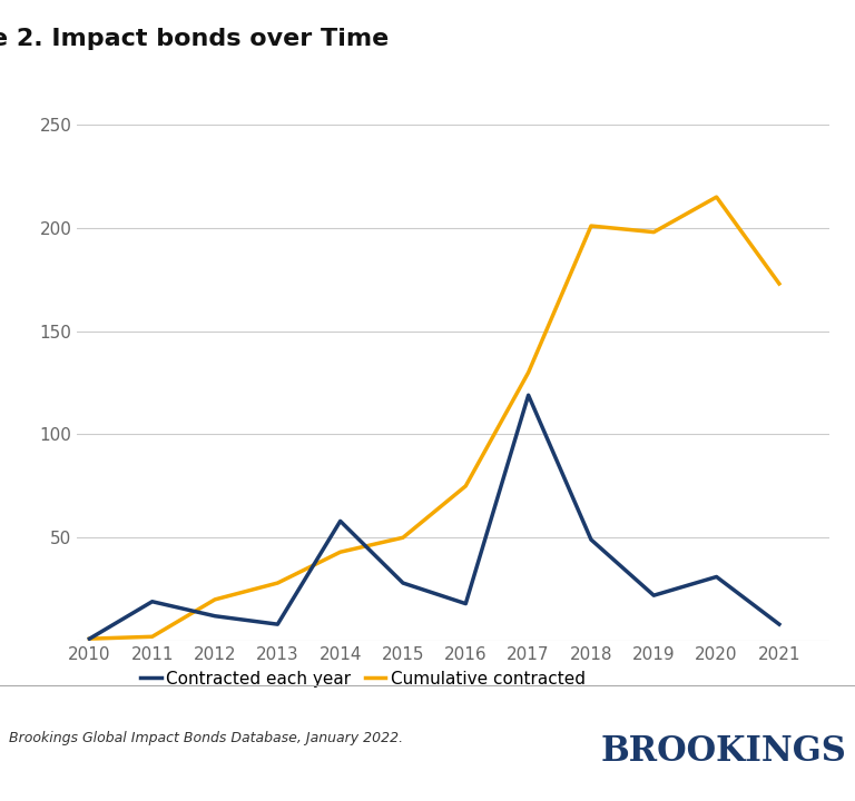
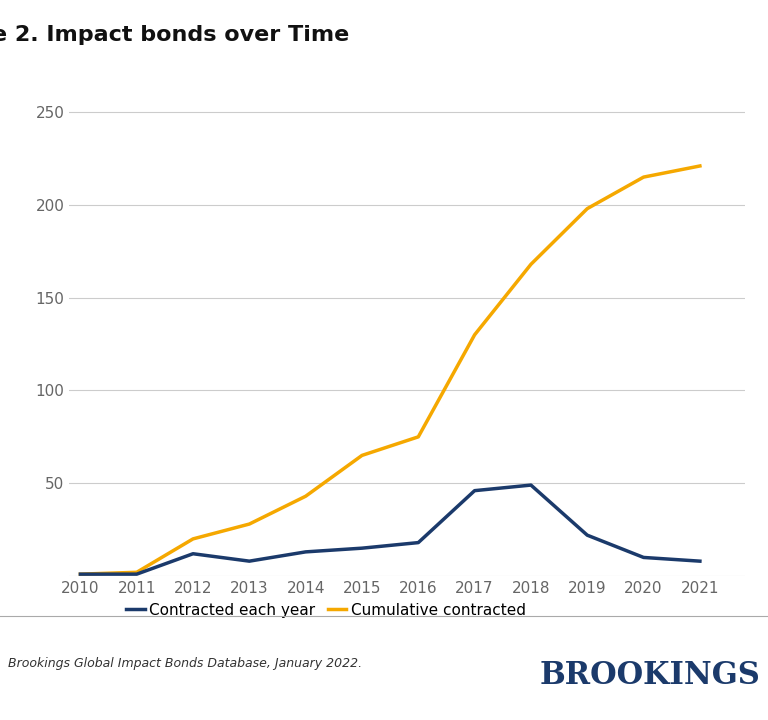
Contracted each year/2011: 19 -> 1
Contracted each year/2014: 58 -> 13
Contracted each year/2015: 28 -> 15
Cumulative contracted/2015: 50 -> 65
Contracted each year/2017: 119 -> 46
Cumulative contracted/2018: 201 -> 168
Contracted each year/2020: 31 -> 10
Cumulative contracted/2021: 173 -> 221
